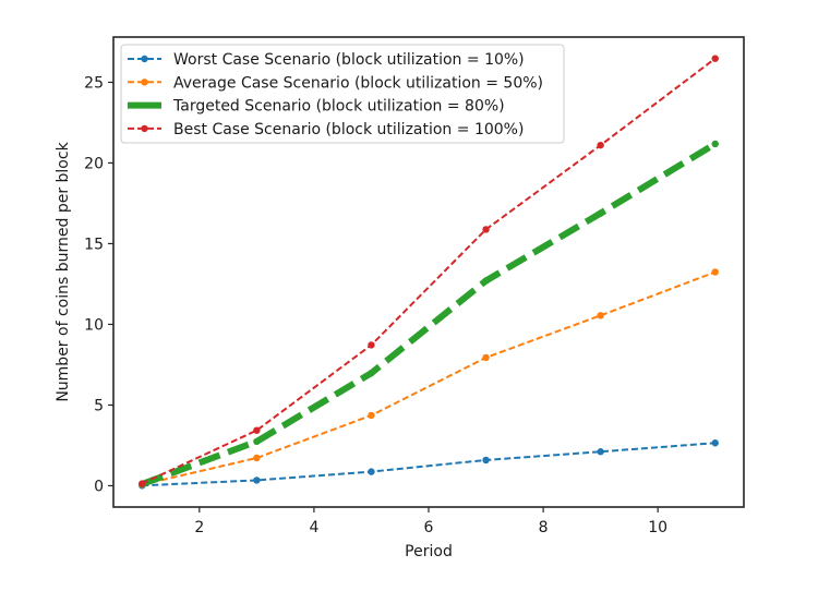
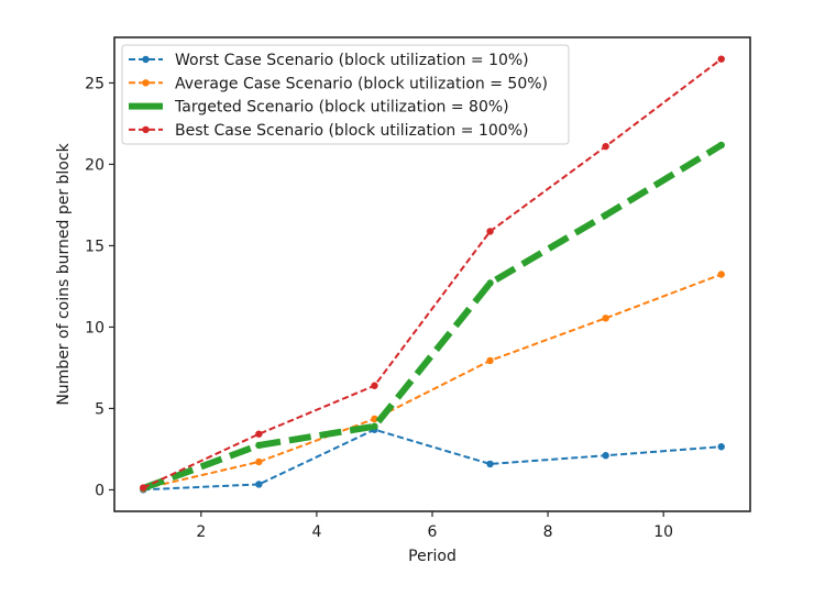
Worst Case Scenario (block utilization = 10%)/5: 0.9 -> 3.7
Targeted Scenario (block utilization = 80%)/5: 7.0 -> 3.9
Best Case Scenario (block utilization = 100%)/5: 8.7 -> 6.4
